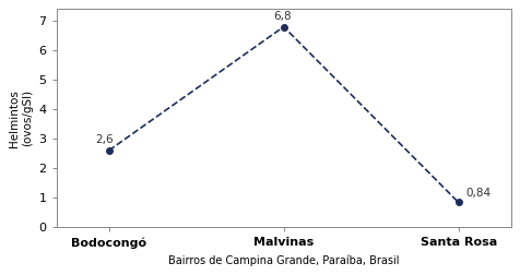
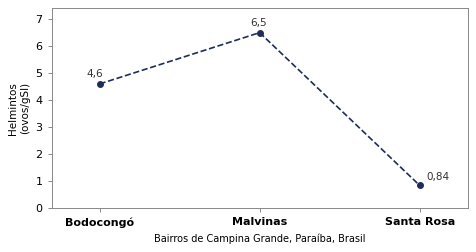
Bodocongó: 2,6 -> 4,6
Malvinas: 6,8 -> 6,5
